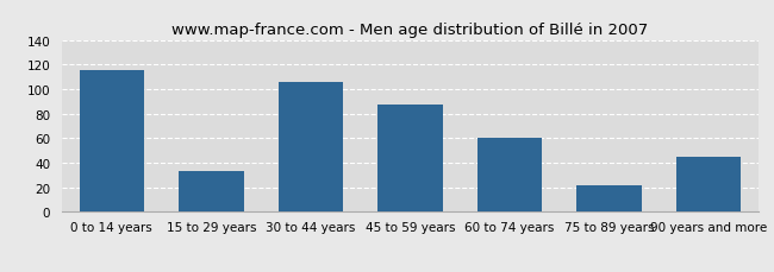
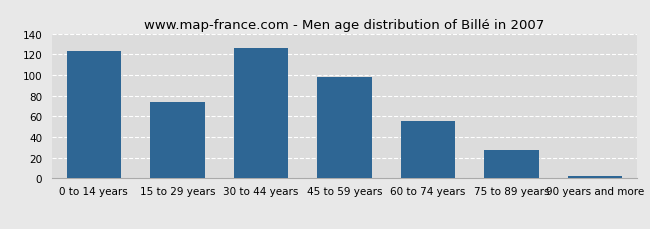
0 to 14 years: 115 -> 123
15 to 29 years: 33 -> 74
30 to 44 years: 106 -> 126
45 to 59 years: 87 -> 98
60 to 74 years: 60 -> 55
75 to 89 years: 22 -> 27
90 years and more: 45 -> 2
